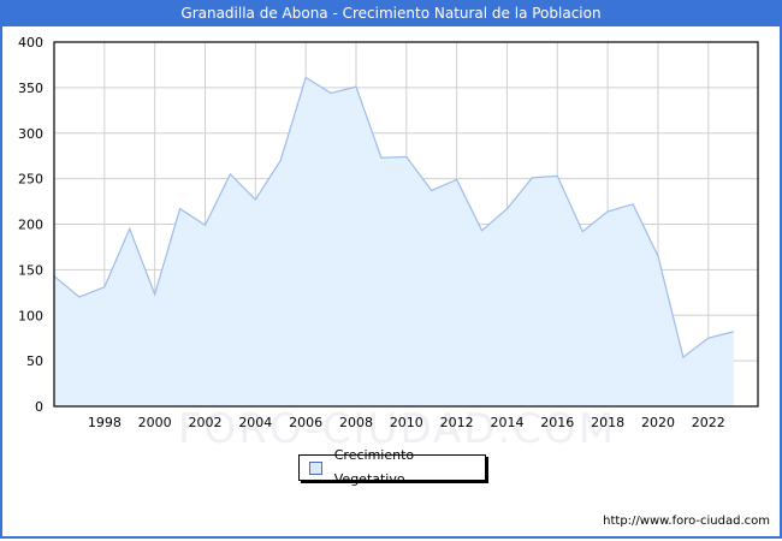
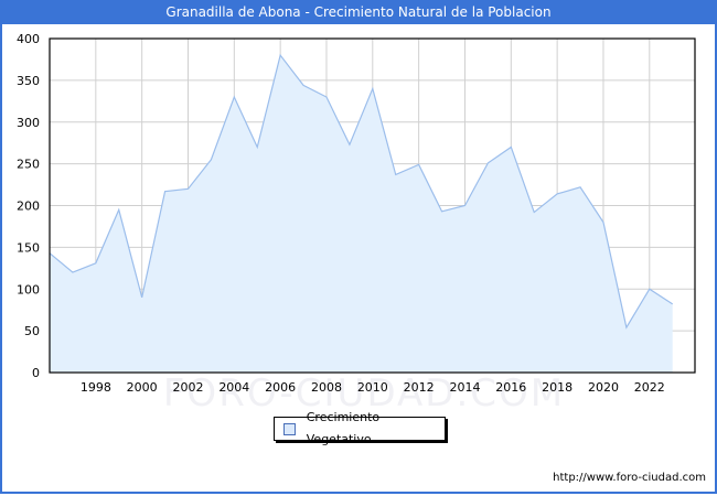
2000: 120 -> 90
2002: 200 -> 220
2004: 230 -> 330
2006: 360 -> 380
2008: 350 -> 330
2010: 270 -> 340
2014: 220 -> 200
2016: 250 -> 270
2020: 160 -> 180
2022: 80 -> 100
